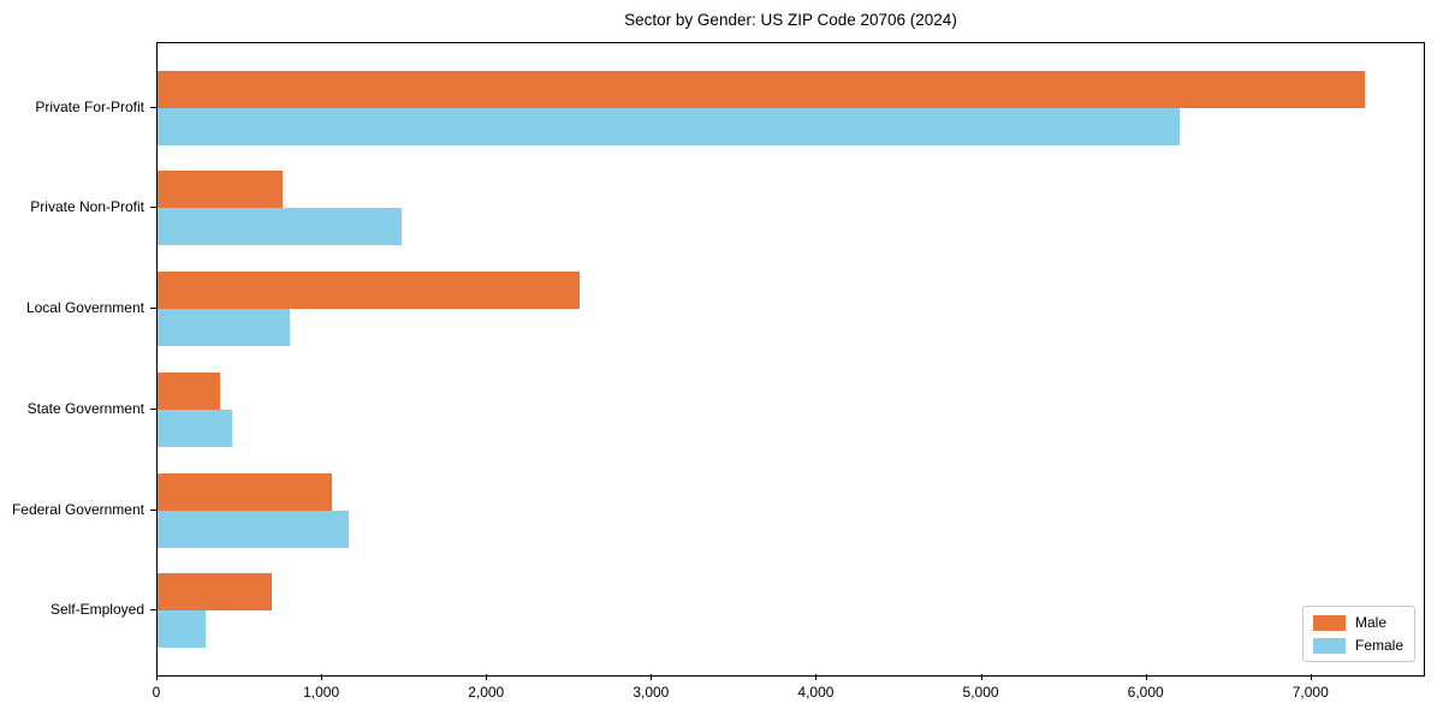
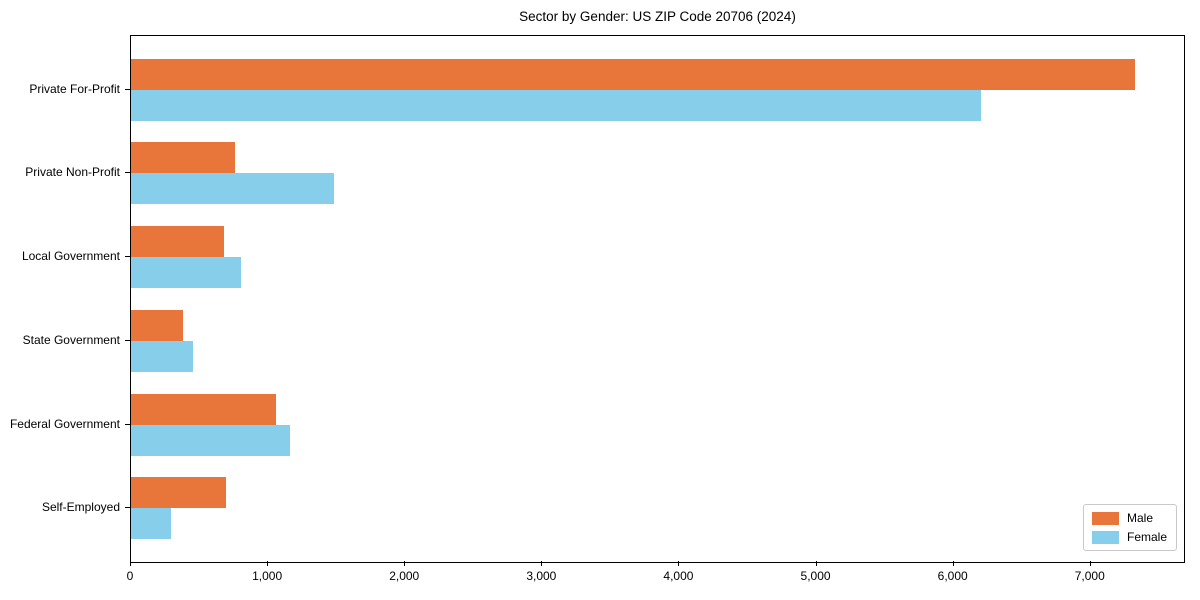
Male/Local Government: 2560 -> 680
